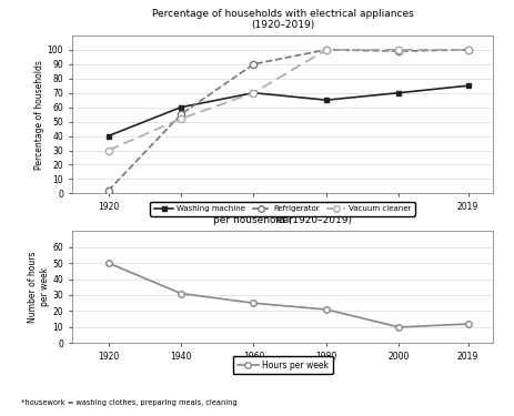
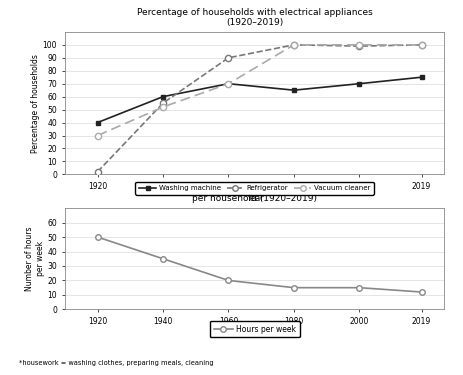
1940: 31 -> 35
1960: 25 -> 20
1980: 21 -> 15
2000: 10 -> 15
